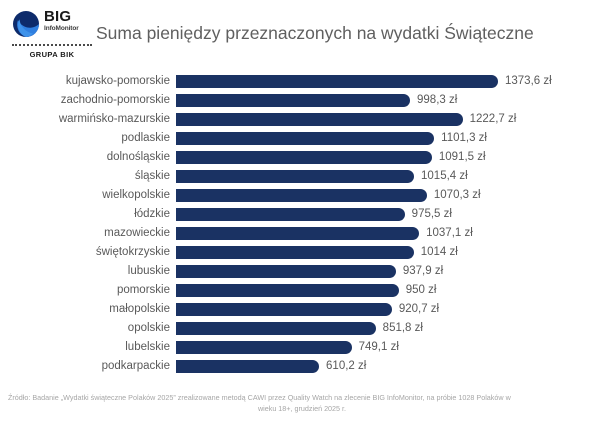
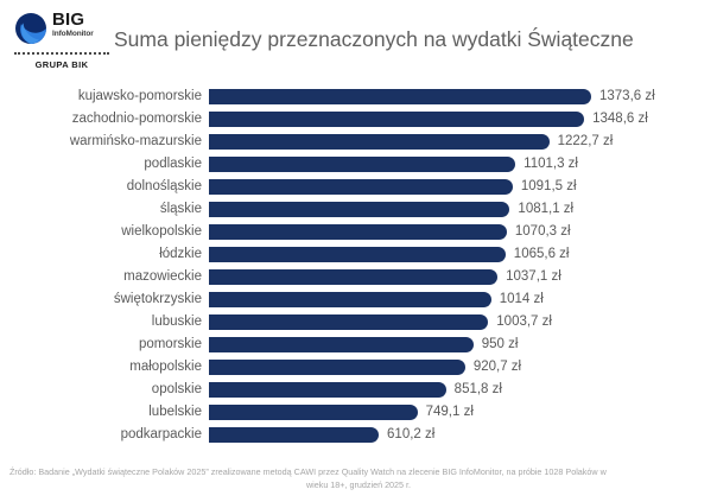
zachodnio-pomorskie: 998,3 -> 1348,6
śląskie: 1015,4 -> 1081,1
łódzkie: 975,5 -> 1065,6
lubuskie: 937,9 -> 1003,7
